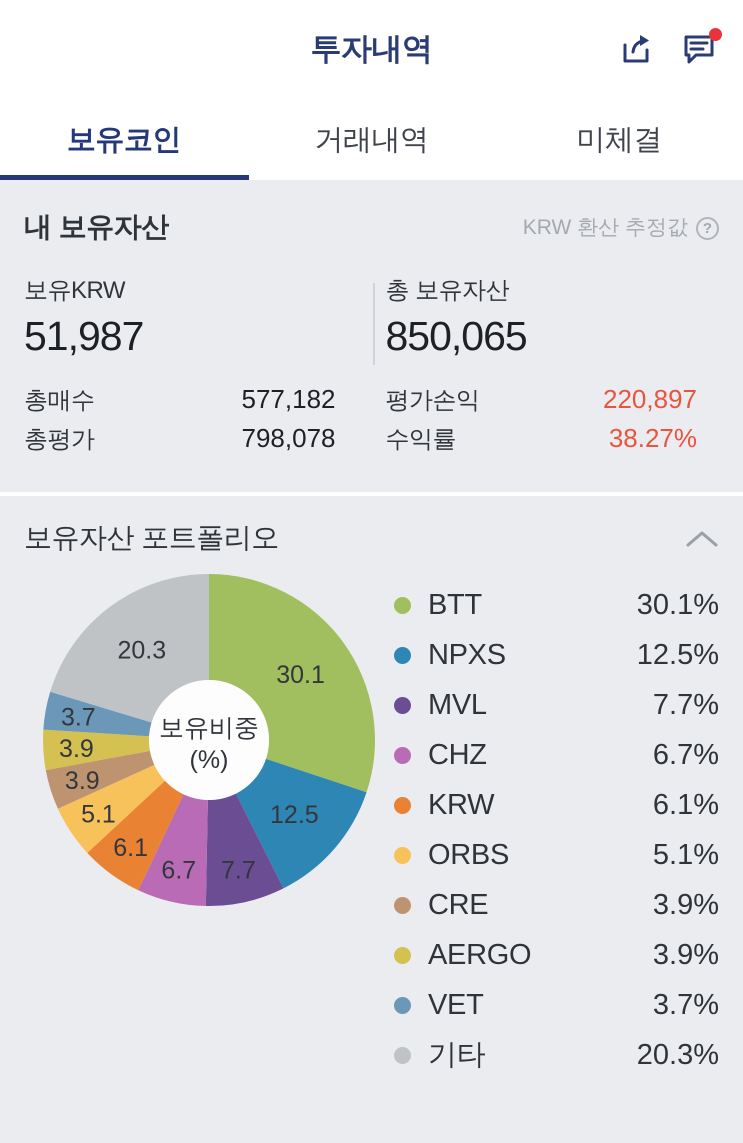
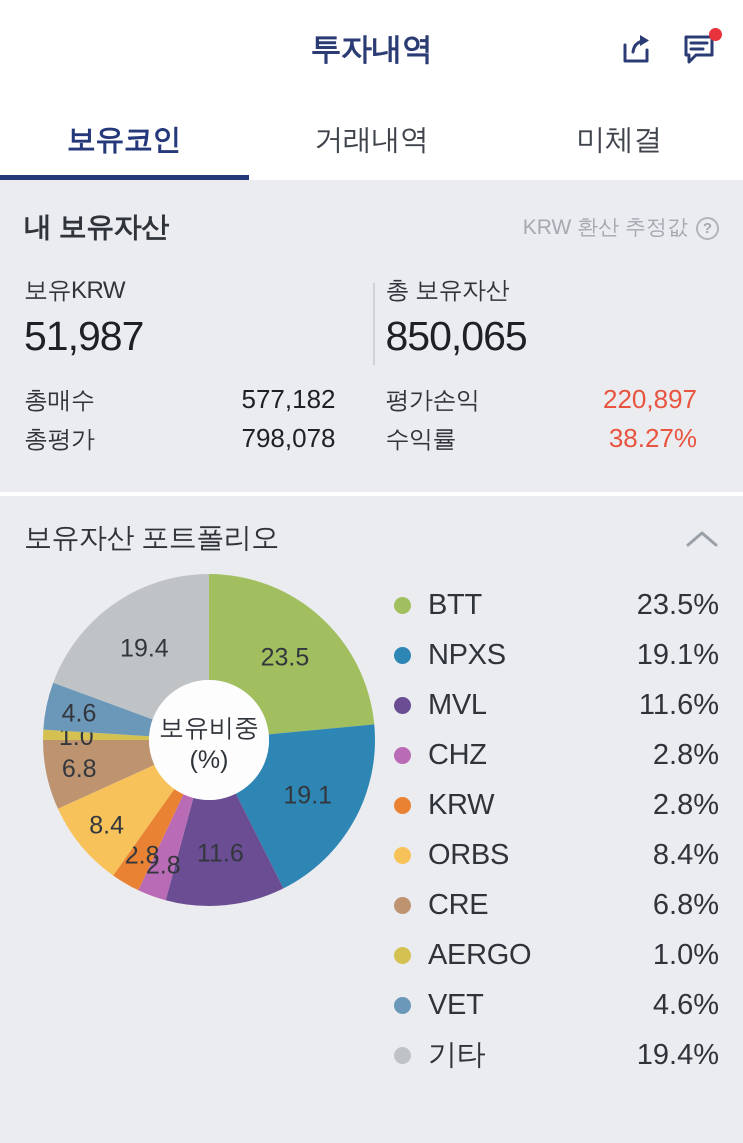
BTT: 30.1% -> 23.5%
NPXS: 12.5% -> 19.1%
MVL: 7.7% -> 11.6%
CHZ: 6.7% -> 2.8%
KRW: 6.1% -> 2.8%
ORBS: 5.1% -> 8.4%
CRE: 3.9% -> 6.8%
AERGO: 3.9% -> 1.0%
VET: 3.7% -> 4.6%
기타: 20.3% -> 19.4%
